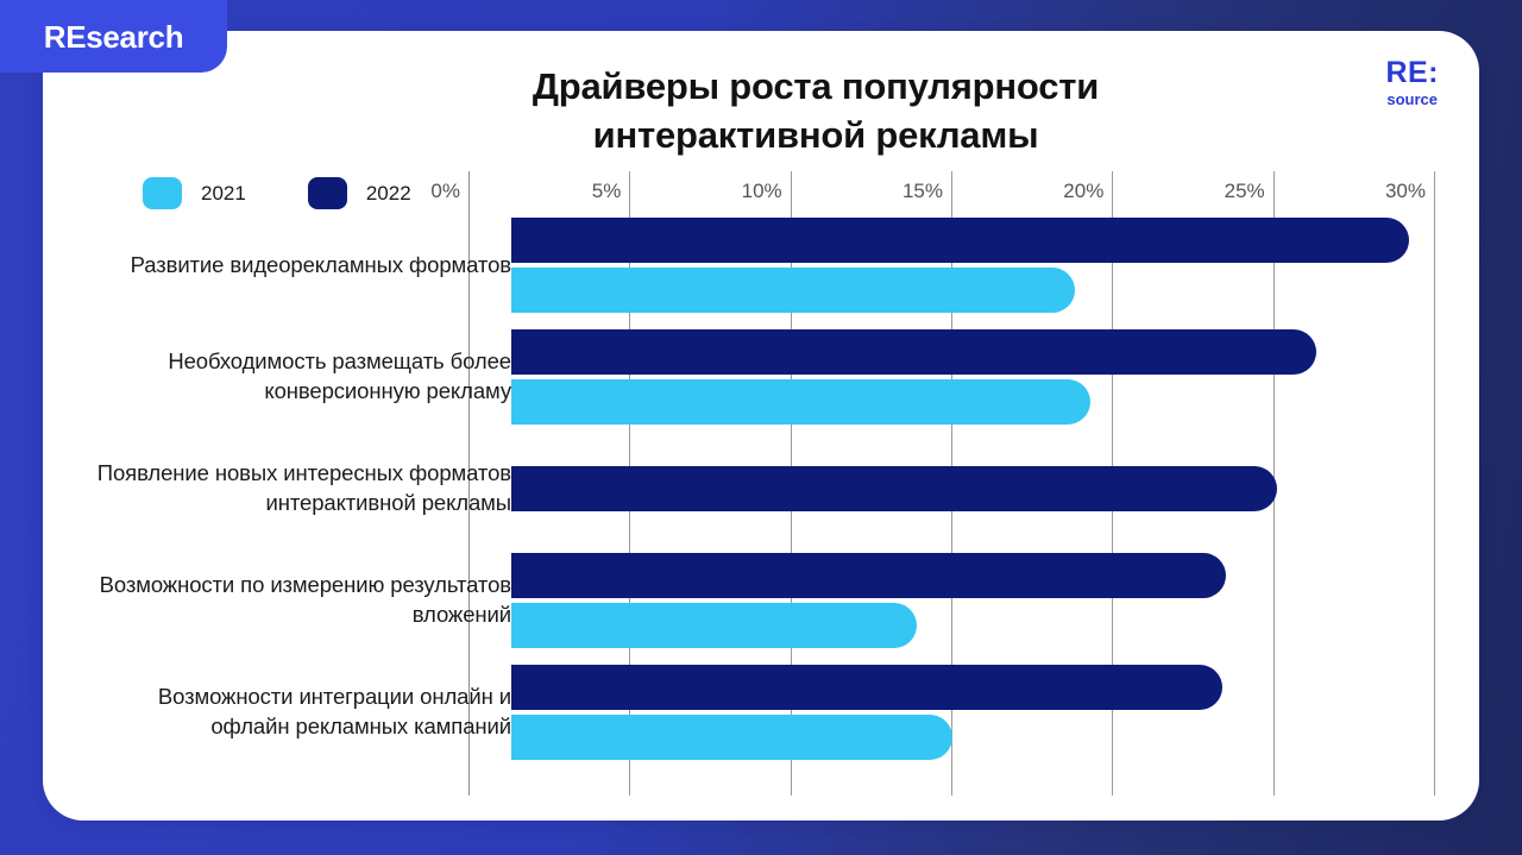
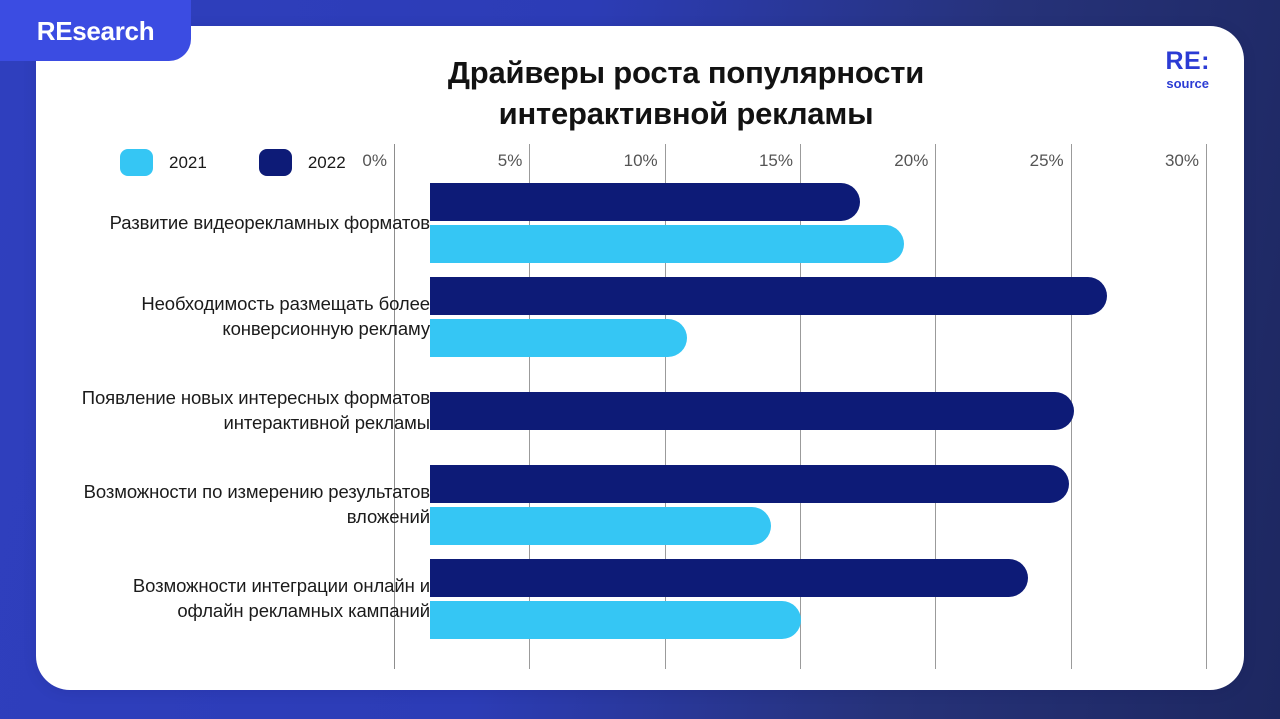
2022/Развитие видеорекламных форматов: 27.9% -> 15.9%
2021/Необходимость размещать более конверсионную рекламу: 18.0% -> 9.5%
2022/Возможности по измерению результатов вложений: 22.2% -> 23.6%
